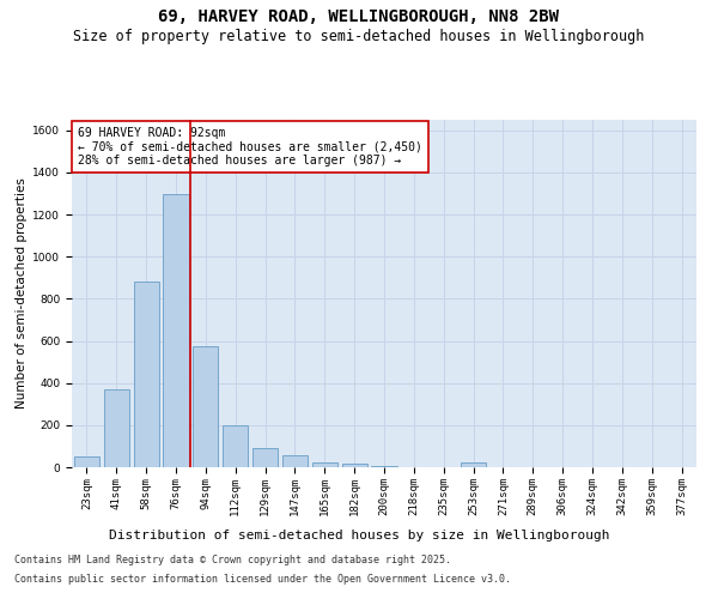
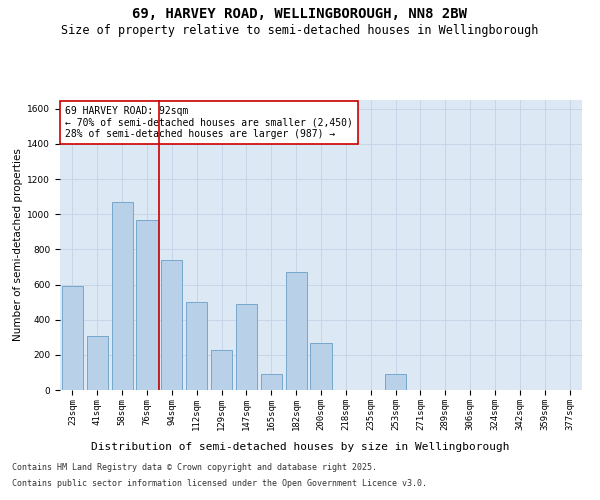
23sqm: 50 -> 590
41sqm: 370 -> 310
58sqm: 880 -> 1070
76sqm: 1300 -> 970
94sqm: 580 -> 740
112sqm: 200 -> 500
129sqm: 90 -> 230
147sqm: 60 -> 490
165sqm: 20 -> 90
182sqm: 20 -> 670
200sqm: 0 -> 270
253sqm: 20 -> 90
